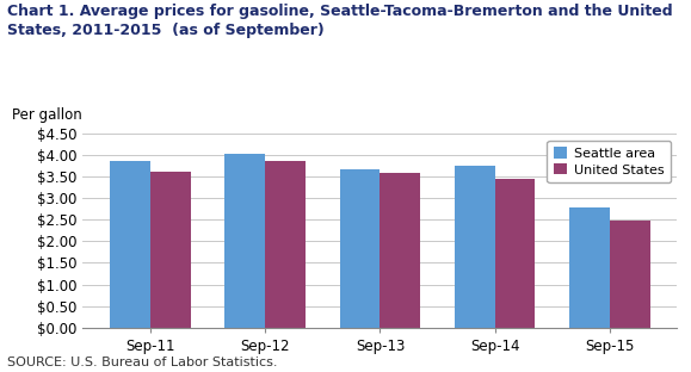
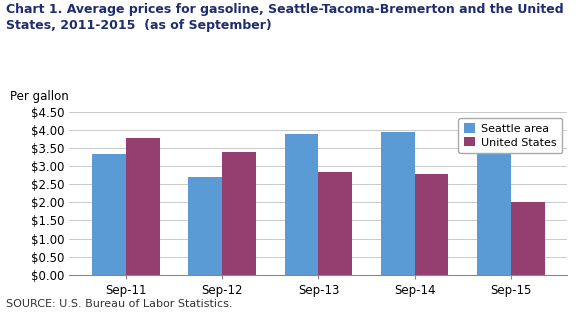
Seattle area/Sep-11: $3.88 -> $3.35
United States/Sep-11: $3.63 -> $3.80
Seattle area/Sep-12: $4.04 -> $2.70
United States/Sep-12: $3.88 -> $3.40
Seattle area/Sep-13: $3.67 -> $3.90
United States/Sep-13: $3.60 -> $2.85
Seattle area/Sep-14: $3.77 -> $3.95
United States/Sep-14: $3.46 -> $2.80
Seattle area/Sep-15: $2.79 -> $3.45
United States/Sep-15: $2.49 -> $2.00
